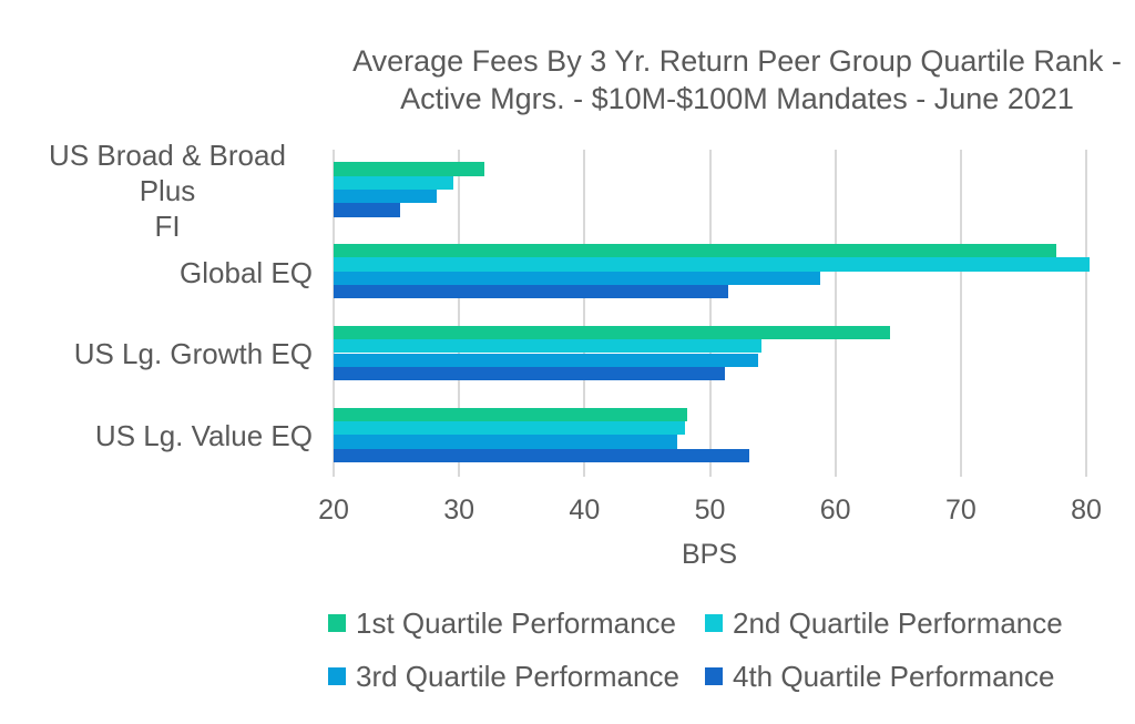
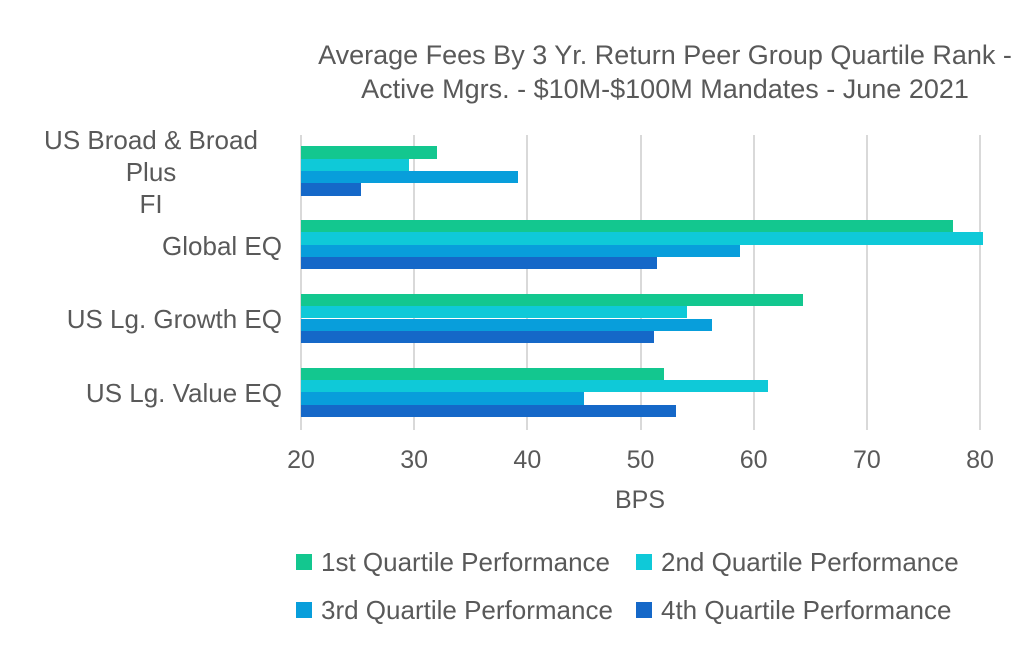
3rd Quartile Performance/US Broad & Broad Plus FI: 28.2 -> 39.2
3rd Quartile Performance/US Lg. Growth EQ: 53.8 -> 56.3
1st Quartile Performance/US Lg. Value EQ: 48.2 -> 52.1
2nd Quartile Performance/US Lg. Value EQ: 48.0 -> 61.3
3rd Quartile Performance/US Lg. Value EQ: 47.4 -> 45.0
